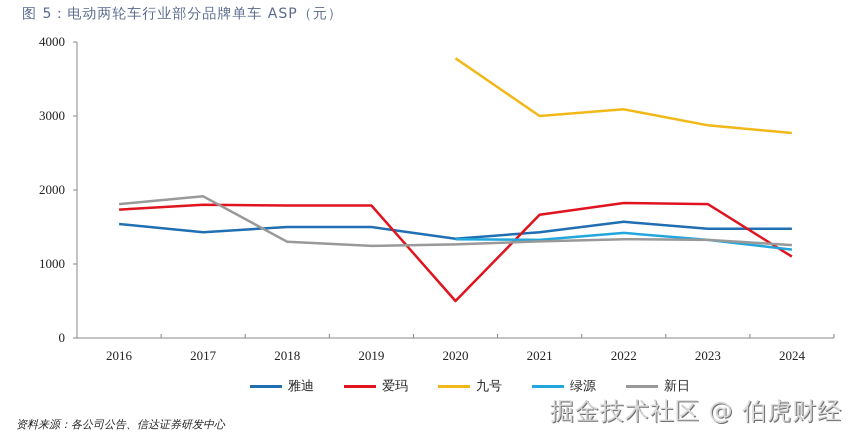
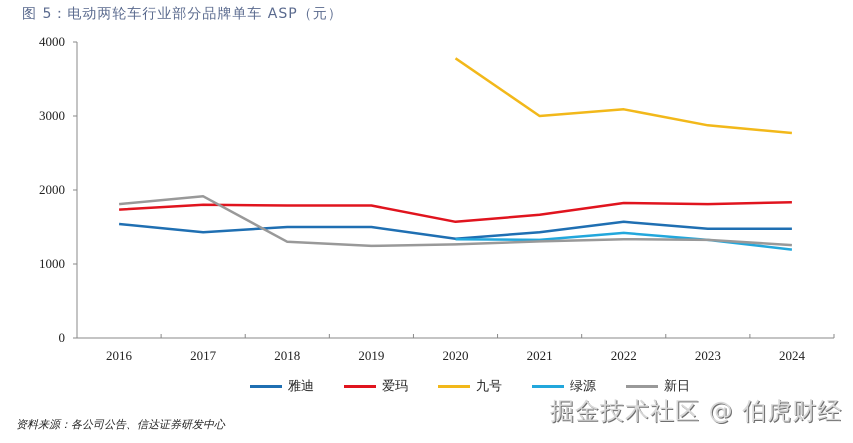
爱玛/2020: 500 -> 1600
爱玛/2024: 1100 -> 1800
